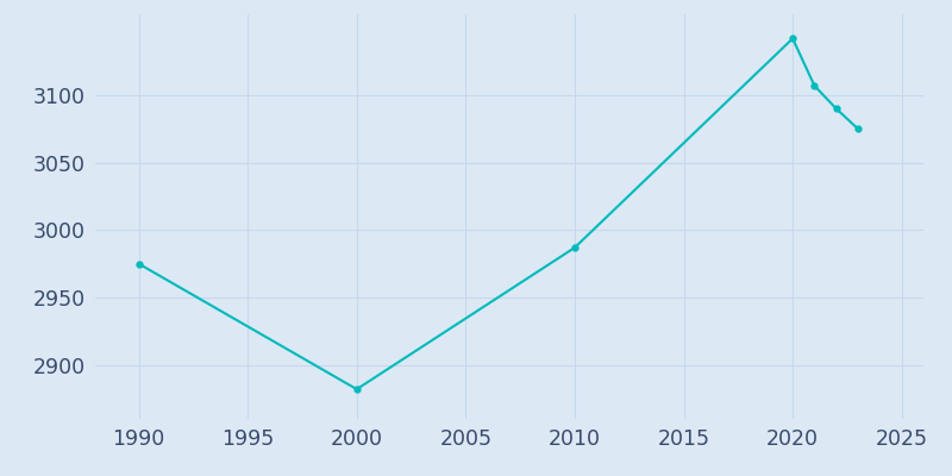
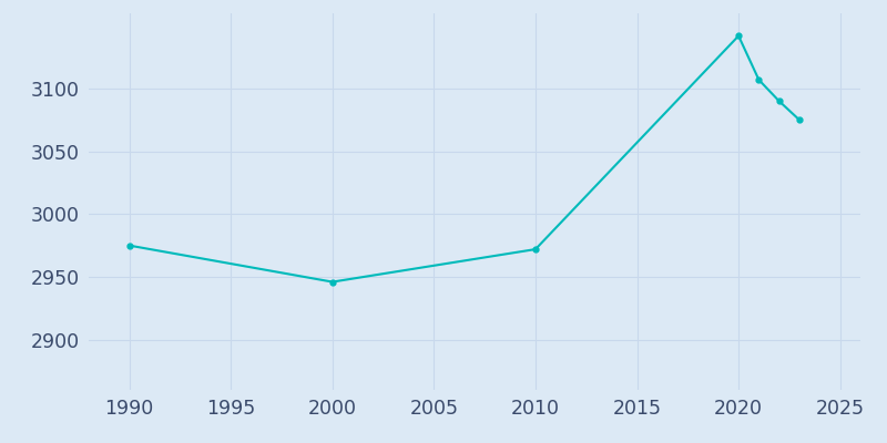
2000: 2882 -> 2946
2010: 2987 -> 2972
